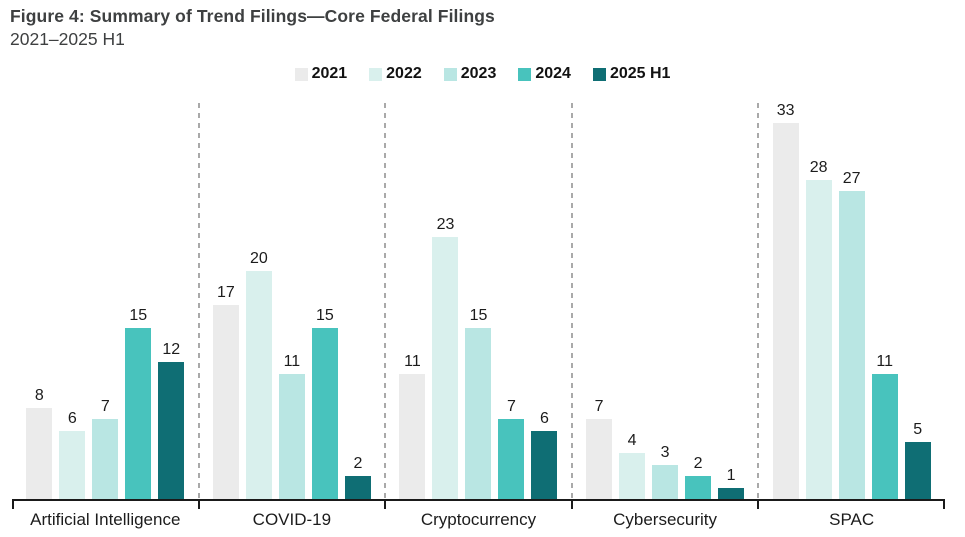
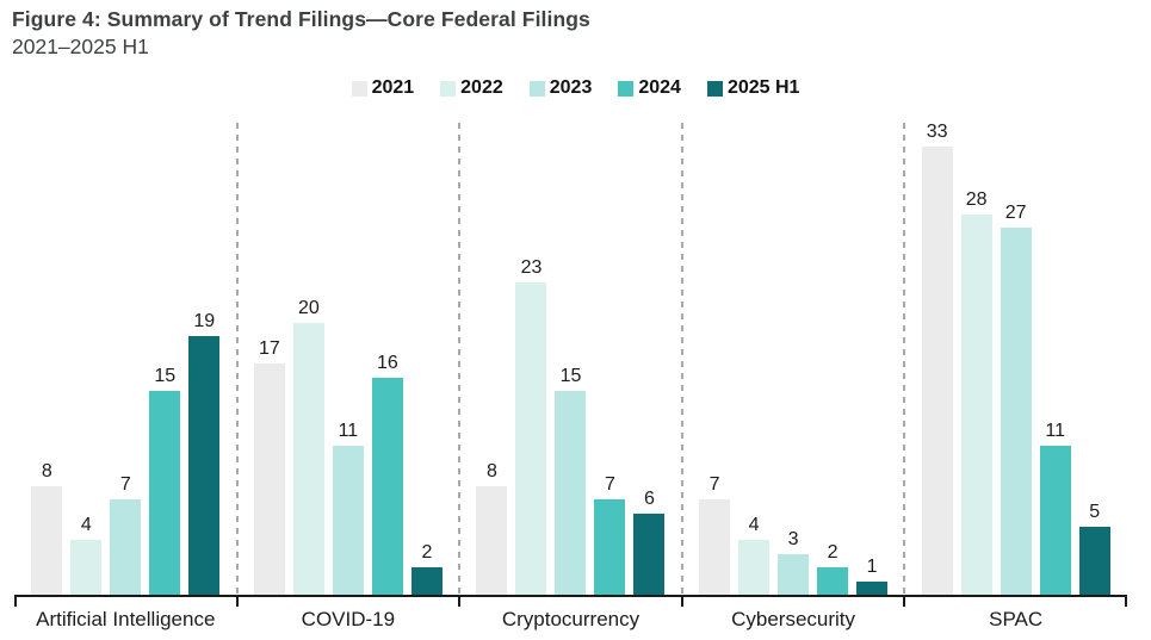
2022/Artificial Intelligence: 6 -> 4
2025 H1/Artificial Intelligence: 12 -> 19
2024/COVID-19: 15 -> 16
2021/Cryptocurrency: 11 -> 8
